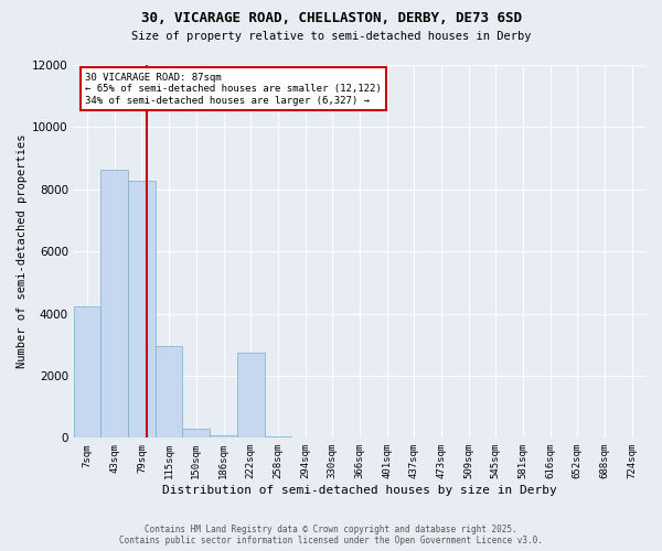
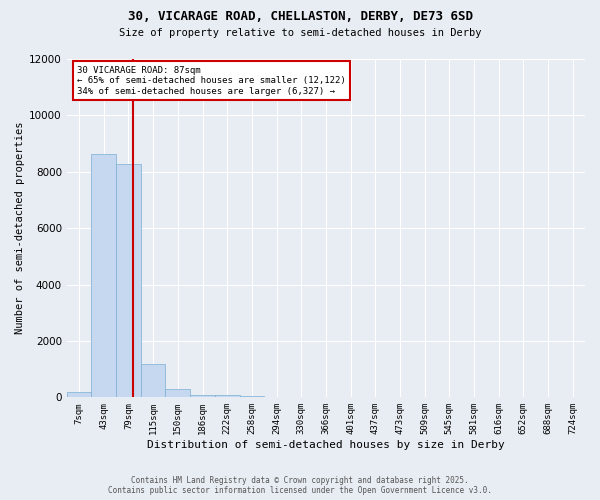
7sqm: 4250 -> 200
115sqm: 2950 -> 1200
222sqm: 2750 -> 80
